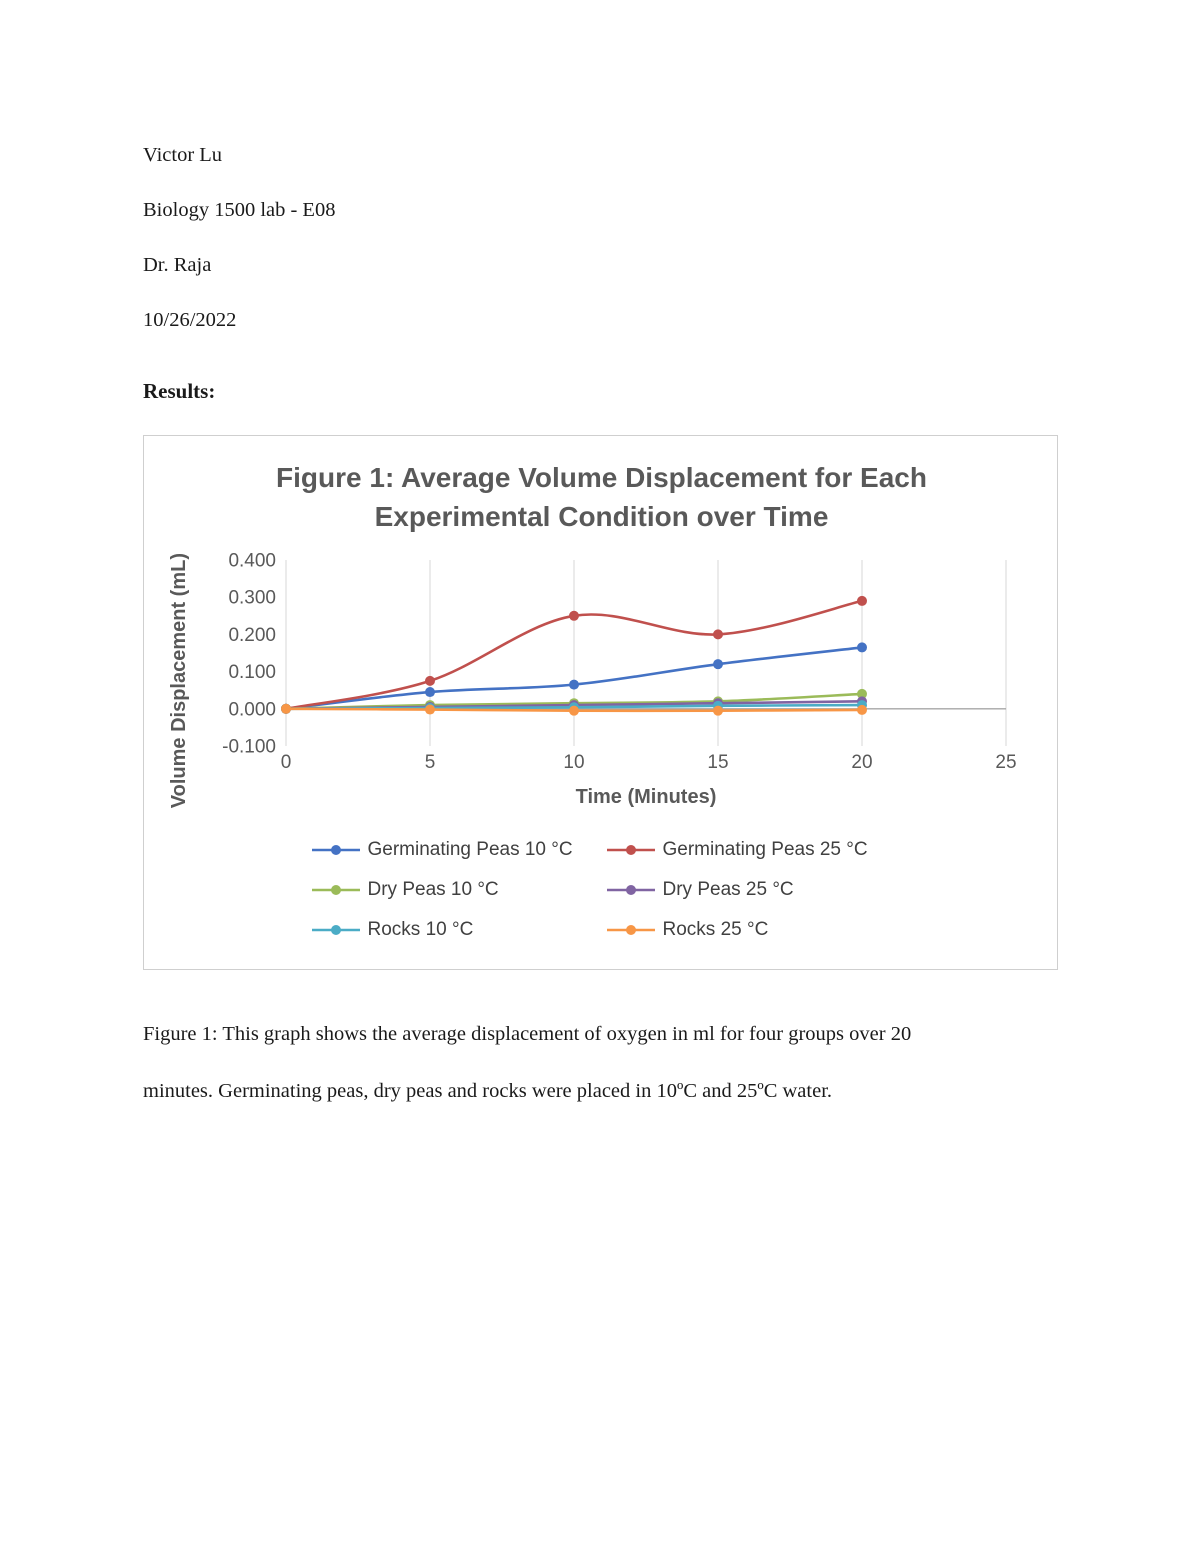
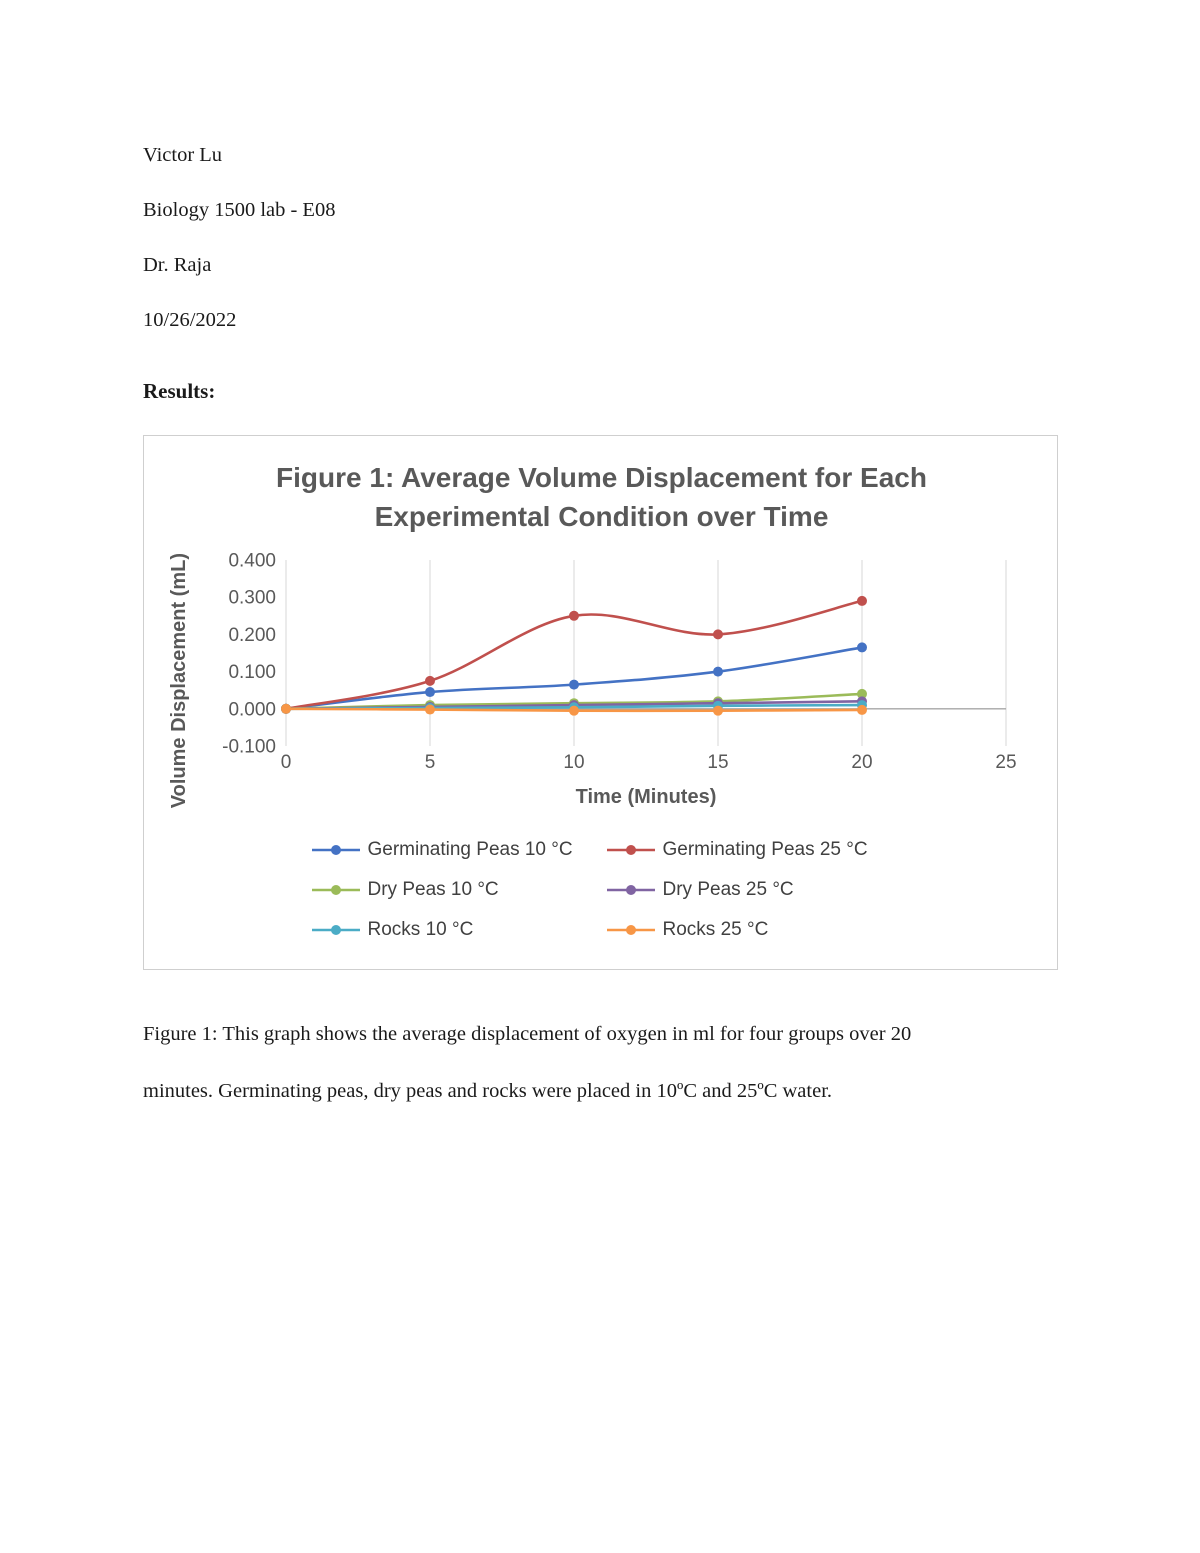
Germinating Peas 10 °C/15: 0.12 -> 0.10
